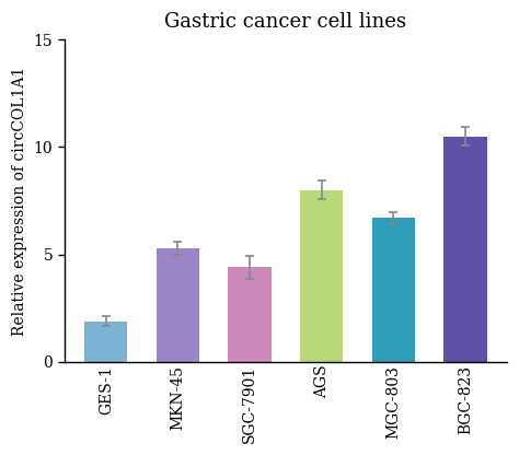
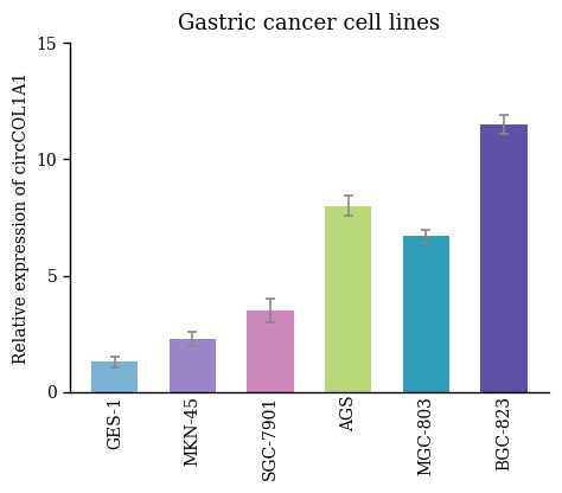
GES-1: 1.9 -> 1.3
MKN-45: 5.3 -> 2.3
SGC-7901: 4.4 -> 3.5
BGC-823: 10.5 -> 11.5
